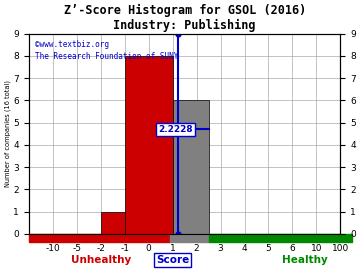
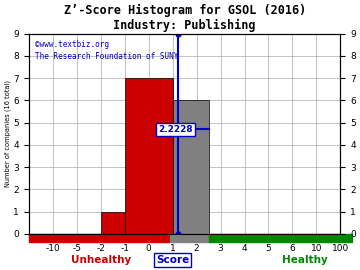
0: 8 -> 7
